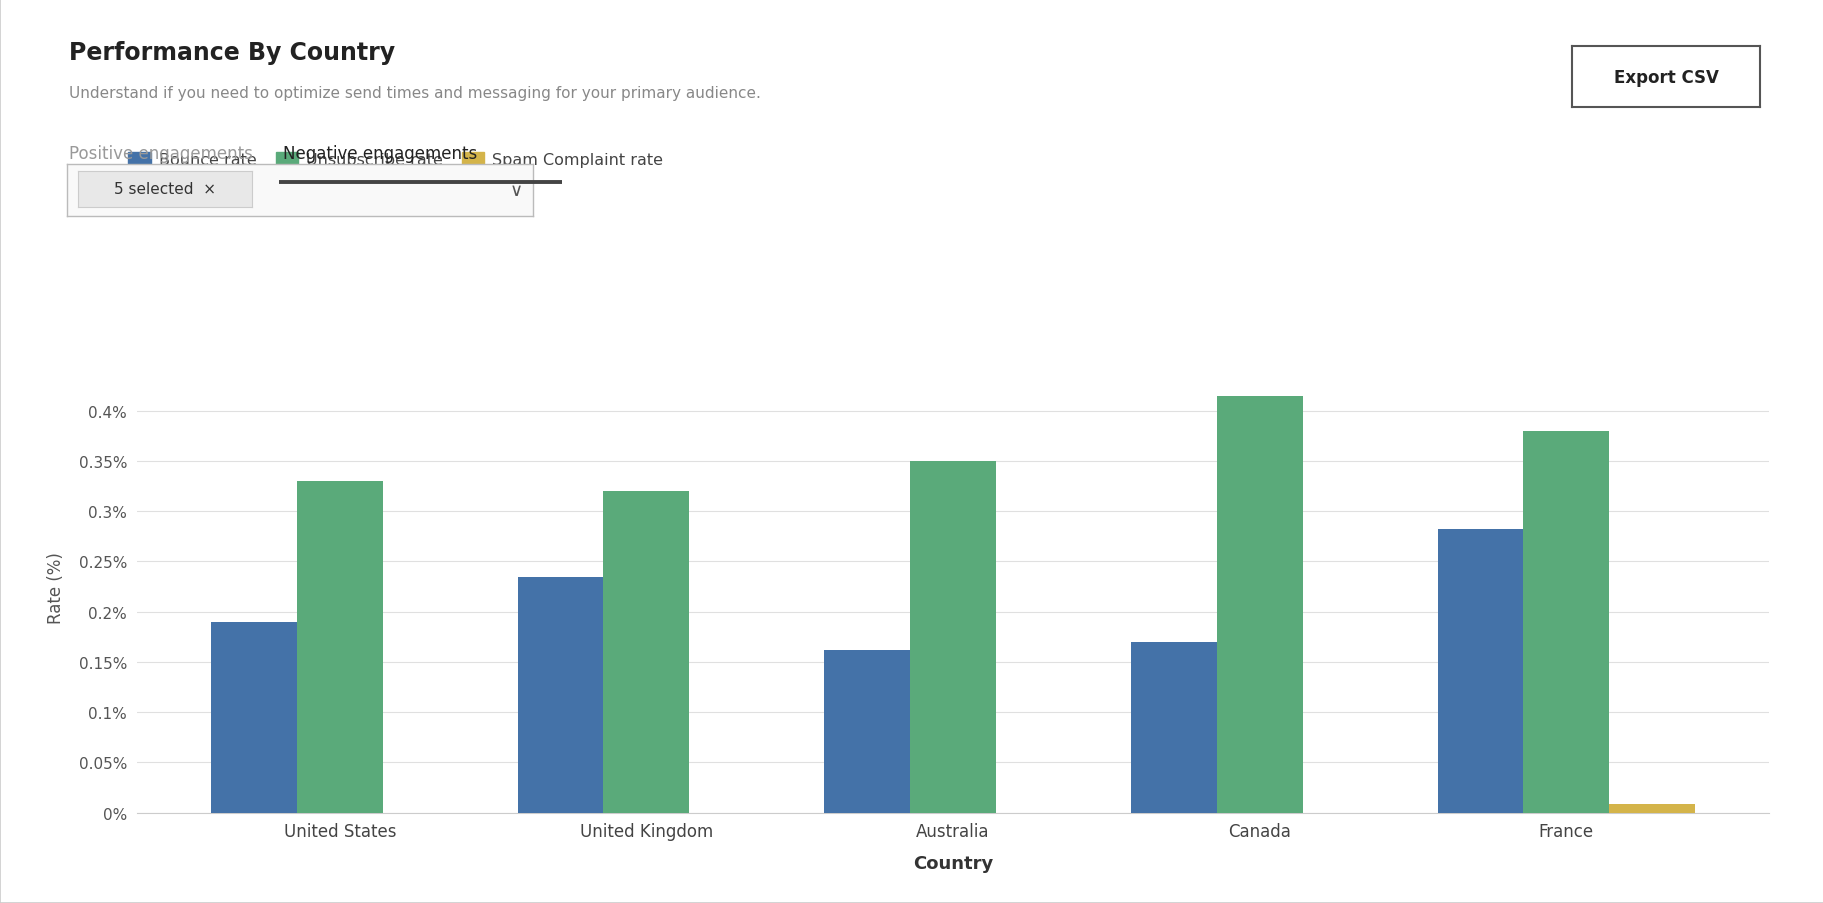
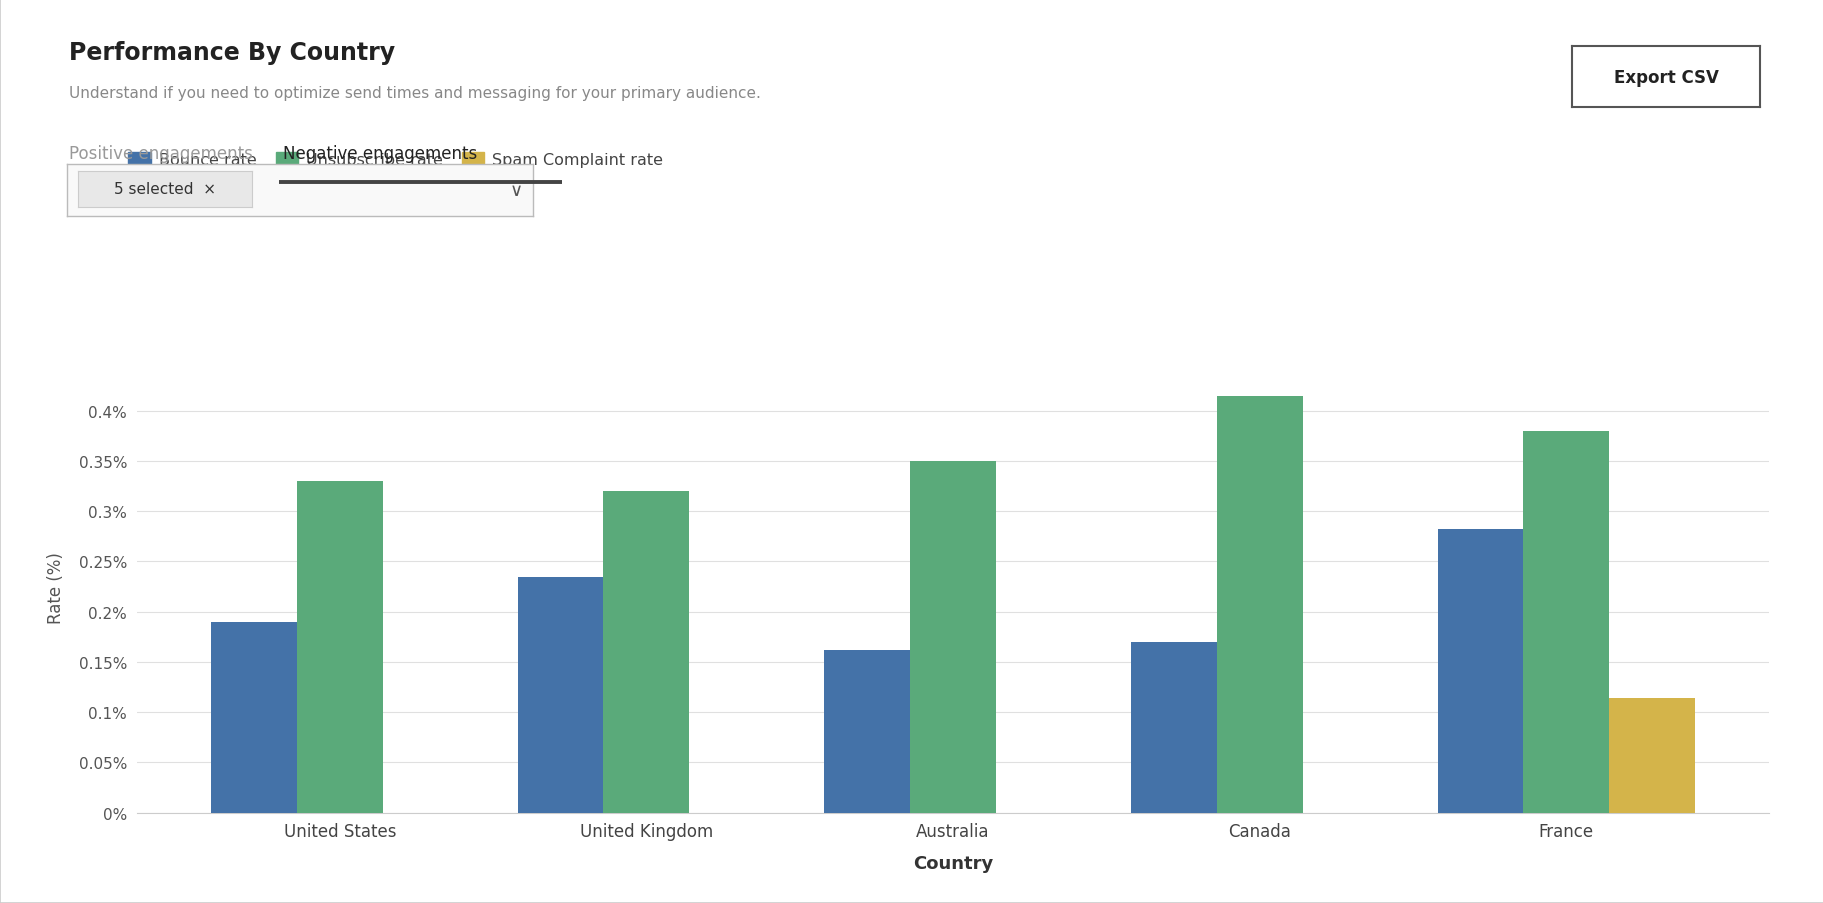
Spam Complaint rate/France: 0.0085% -> 0.1140%
